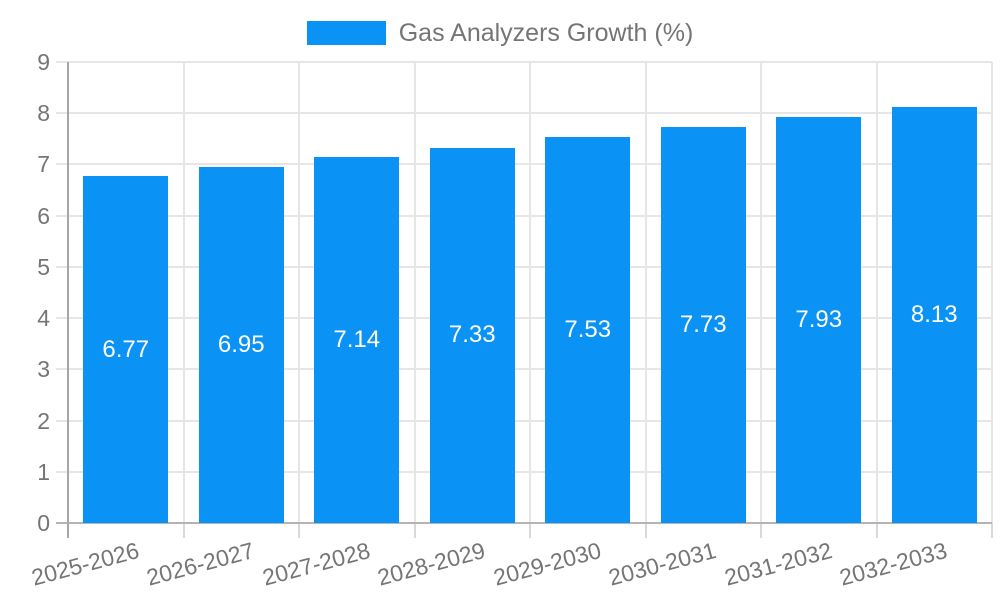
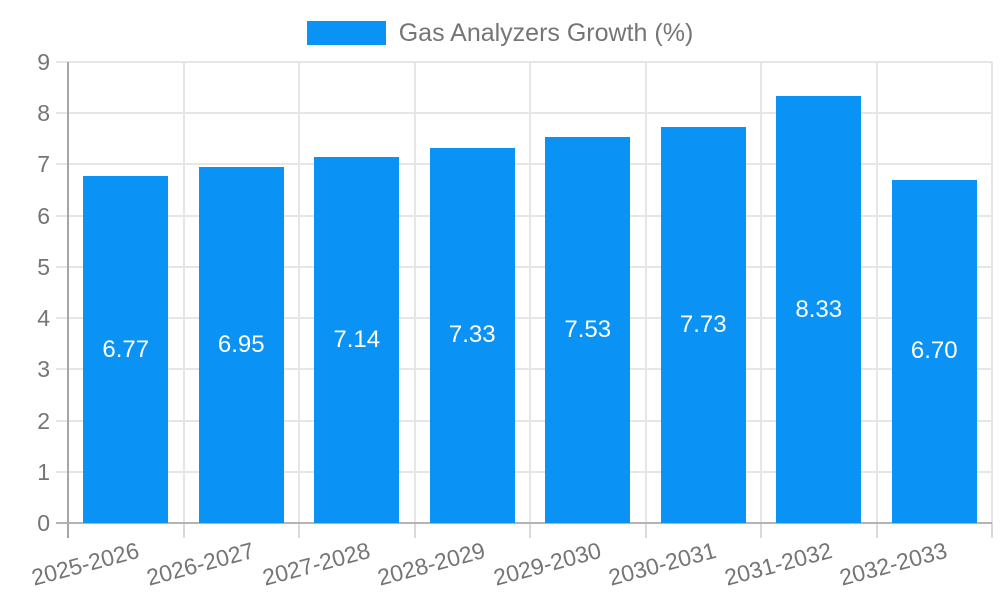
2031-2032: 7.93 -> 8.33
2032-2033: 8.13 -> 6.70
